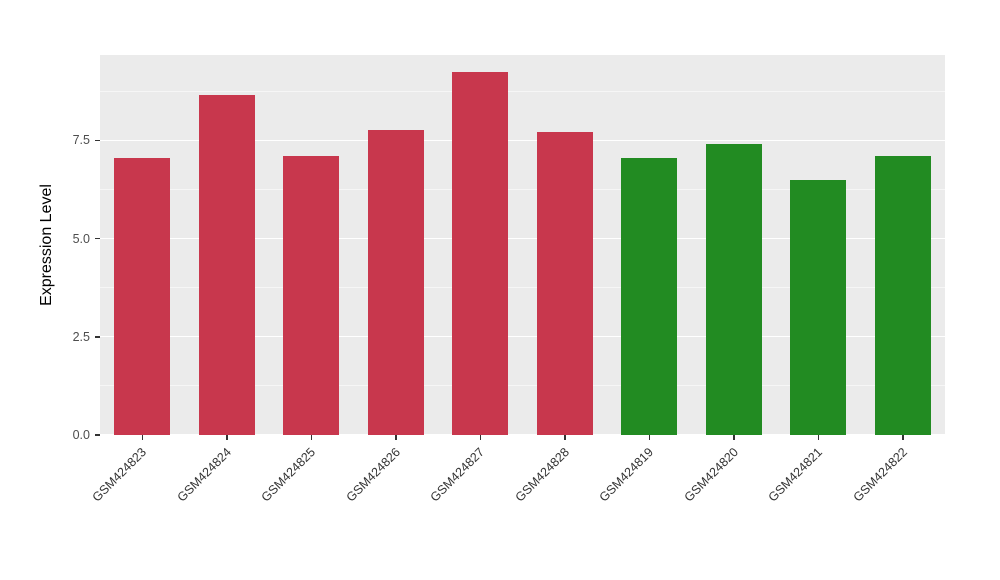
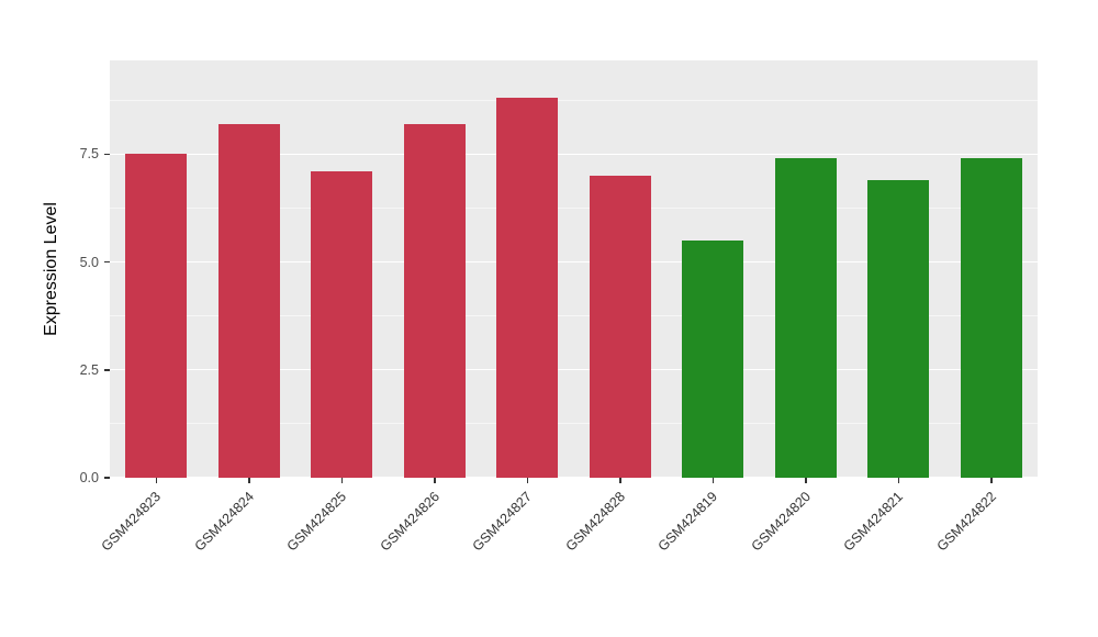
GSM424823: 7.0 -> 7.5
GSM424824: 8.7 -> 8.2
GSM424826: 7.8 -> 8.2
GSM424827: 9.2 -> 8.8
GSM424828: 7.7 -> 7.0
GSM424819: 7.0 -> 5.5
GSM424821: 6.5 -> 6.9
GSM424822: 7.1 -> 7.4
